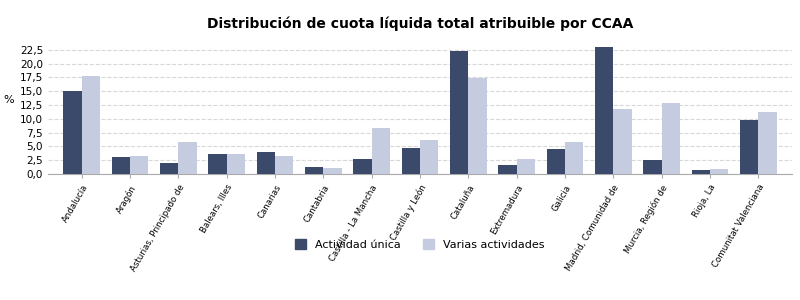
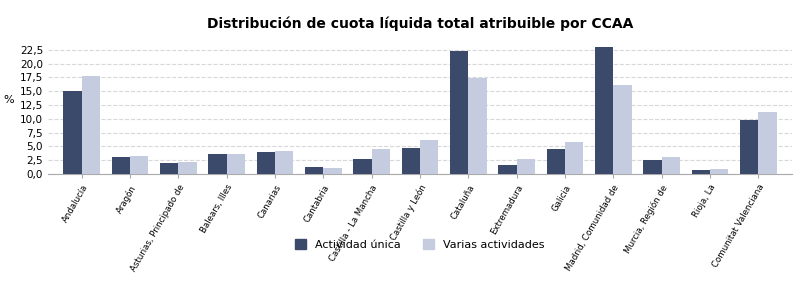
Varias actividades/Asturias, Principado de: 5,8 -> 2,1
Varias actividades/Canarias: 3,2 -> 4,2
Varias actividades/Castilla - La Mancha: 8,4 -> 4,6
Varias actividades/Madrid, Comunidad de: 11,8 -> 16,1
Varias actividades/Murcia, Región de: 12,8 -> 3,0
